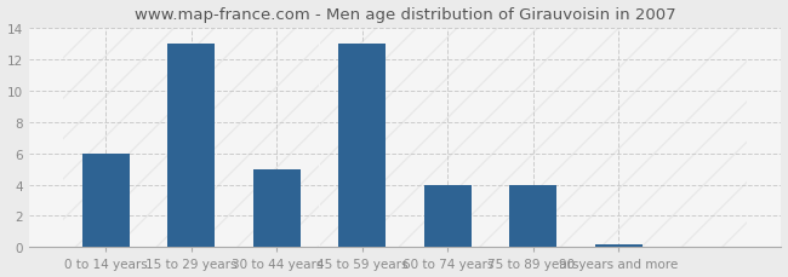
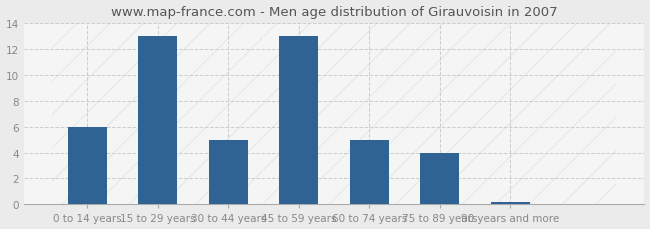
60 to 74 years: 4.0 -> 5.0
